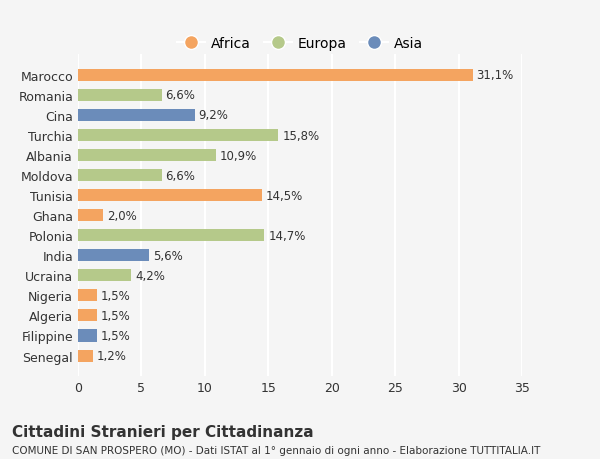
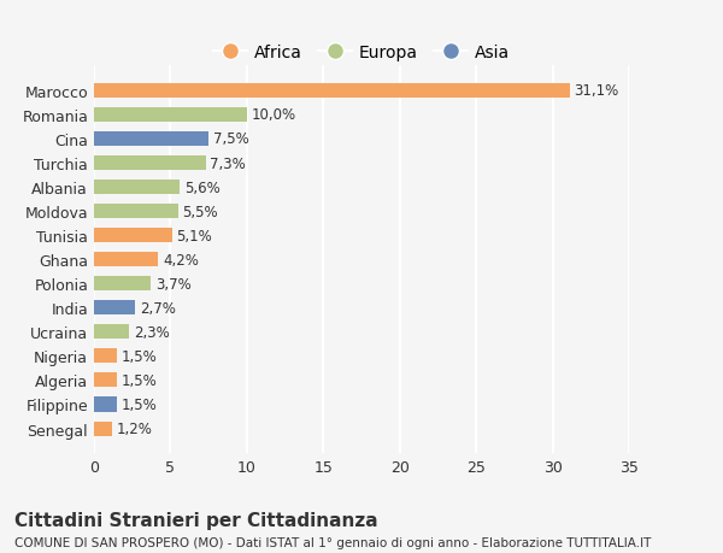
Romania: 6,6% -> 10,0%
Cina: 9,2% -> 7,5%
Turchia: 15,8% -> 7,3%
Albania: 10,9% -> 5,6%
Moldova: 6,6% -> 5,5%
Tunisia: 14,5% -> 5,1%
Ghana: 2,0% -> 4,2%
Polonia: 14,7% -> 3,7%
India: 5,6% -> 2,7%
Ucraina: 4,2% -> 2,3%
